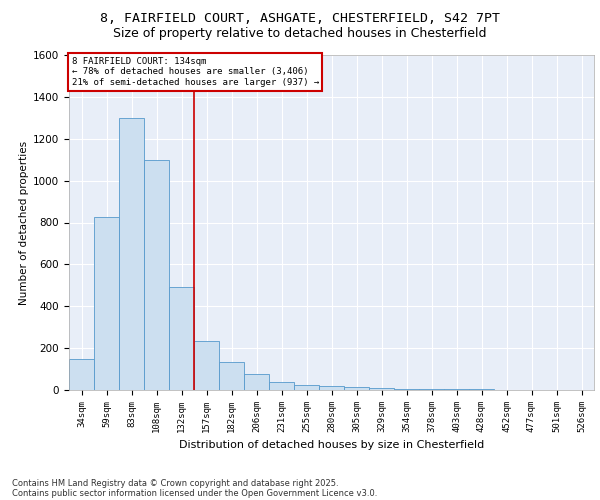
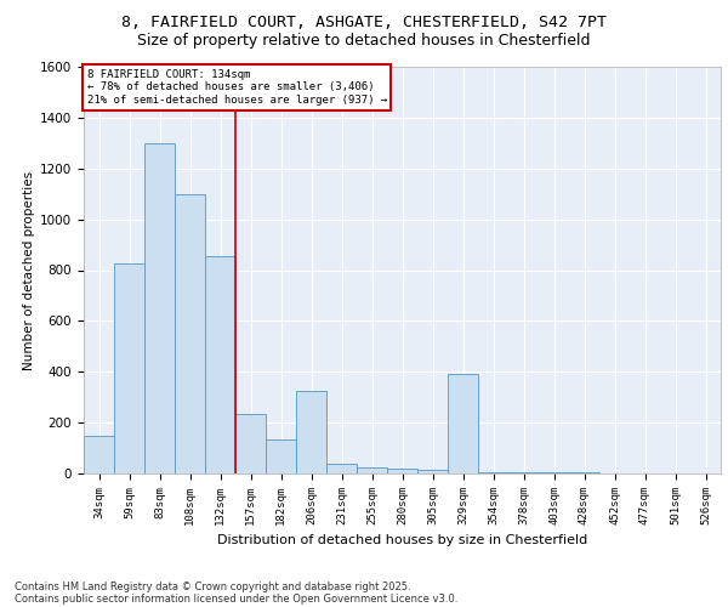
132sqm: 490 -> 855
206sqm: 75 -> 325
329sqm: 10 -> 390
